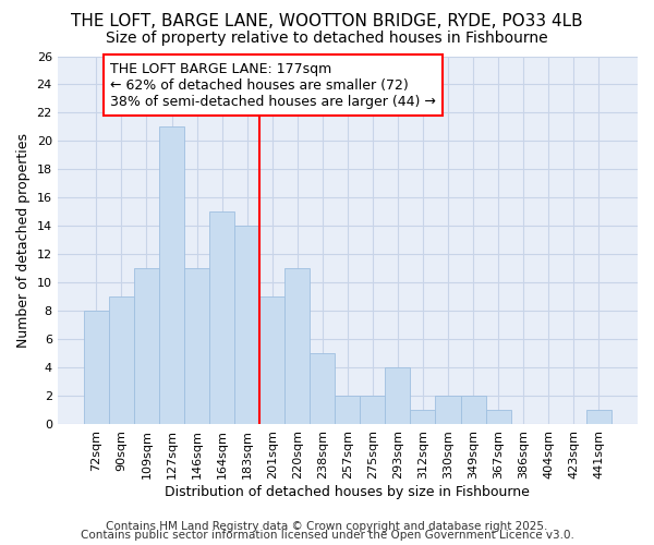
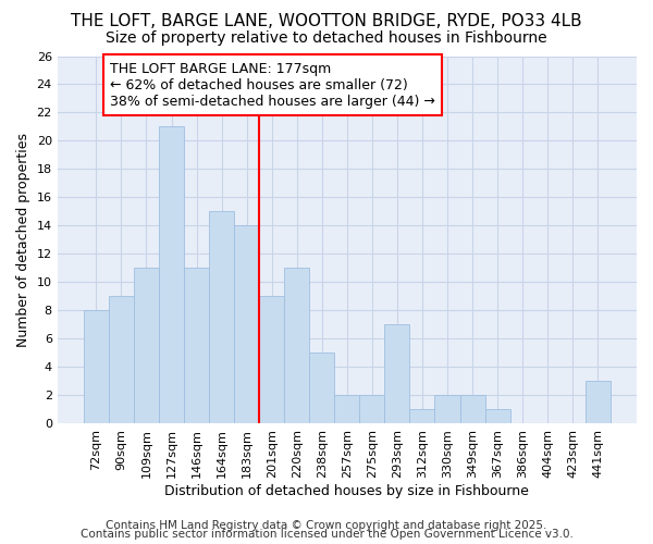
293sqm: 4 -> 7
441sqm: 1 -> 3
